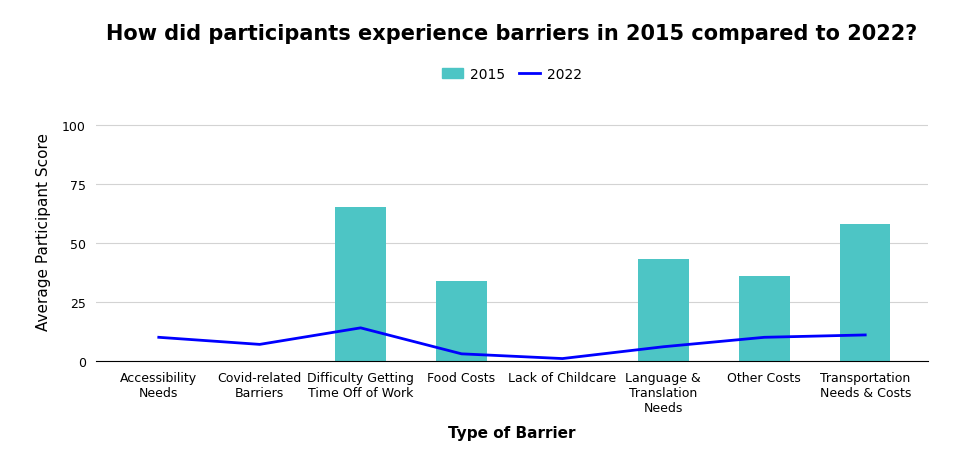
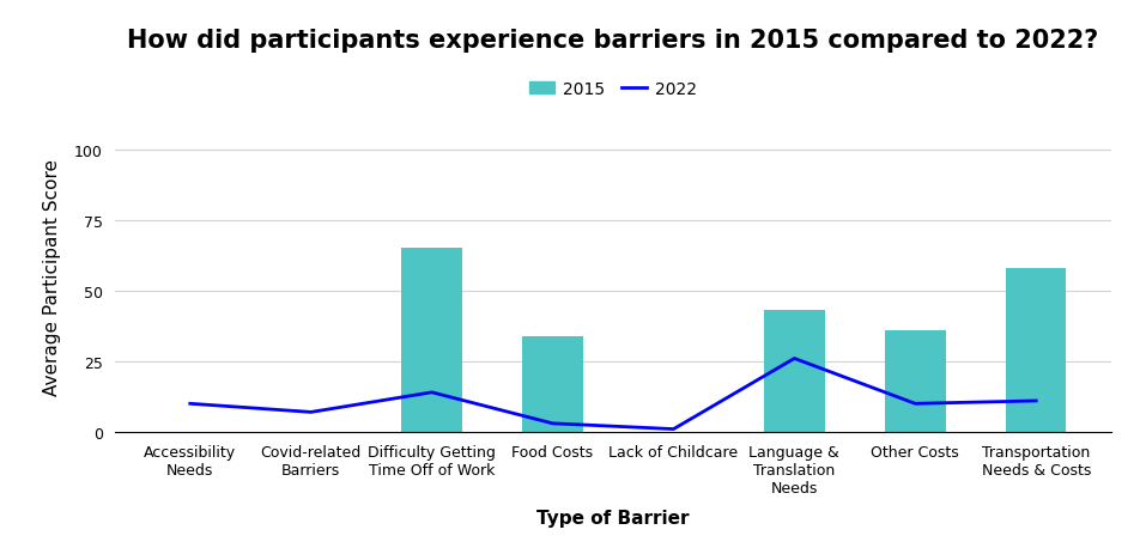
2022/Language & Translation Needs: 6 -> 26
